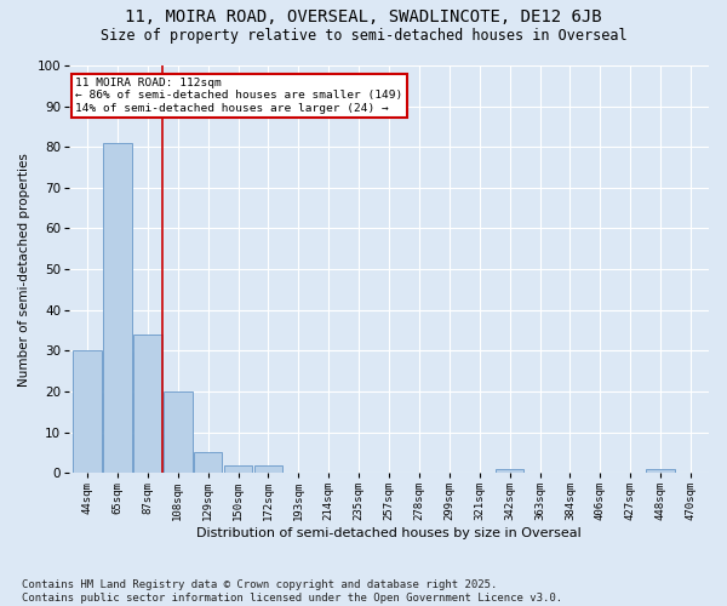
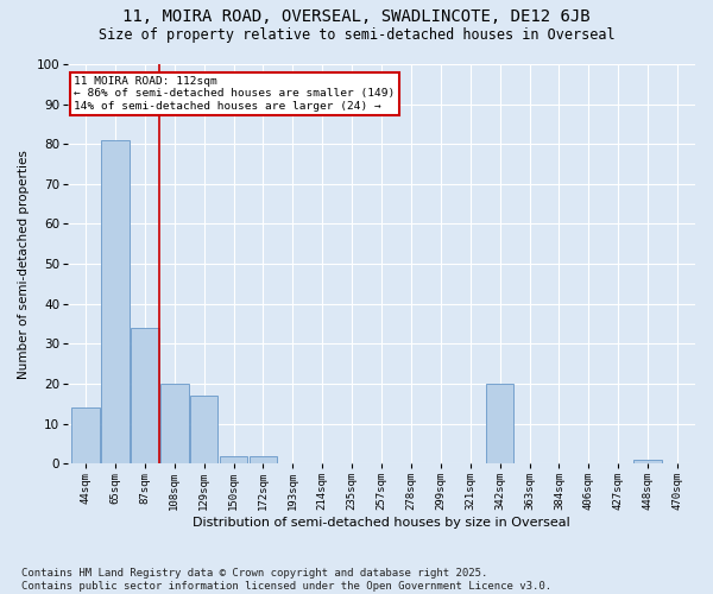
44sqm: 30 -> 14
129sqm: 5 -> 17
342sqm: 1 -> 20
